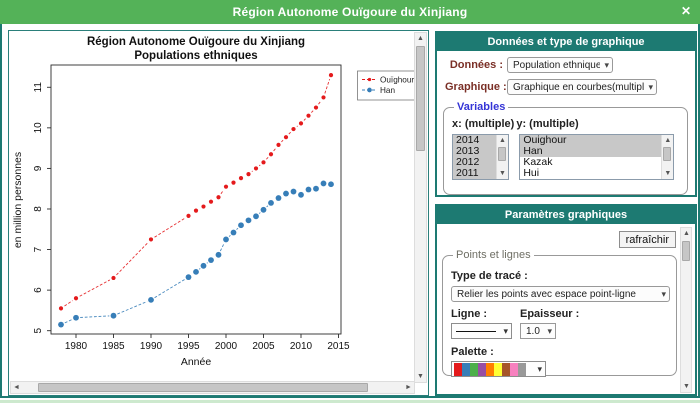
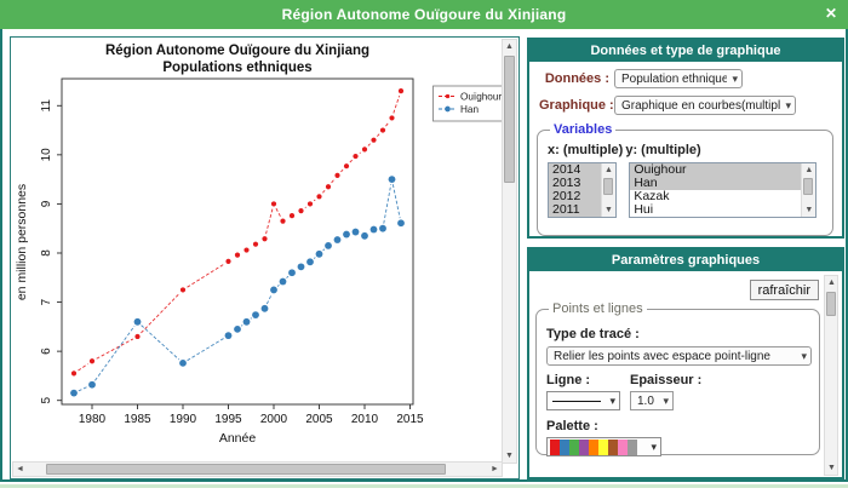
Han/1985: 5.4 -> 6.6
Ouïghour/2000: 8.6 -> 9.0
Han/2013: 8.6 -> 9.5
